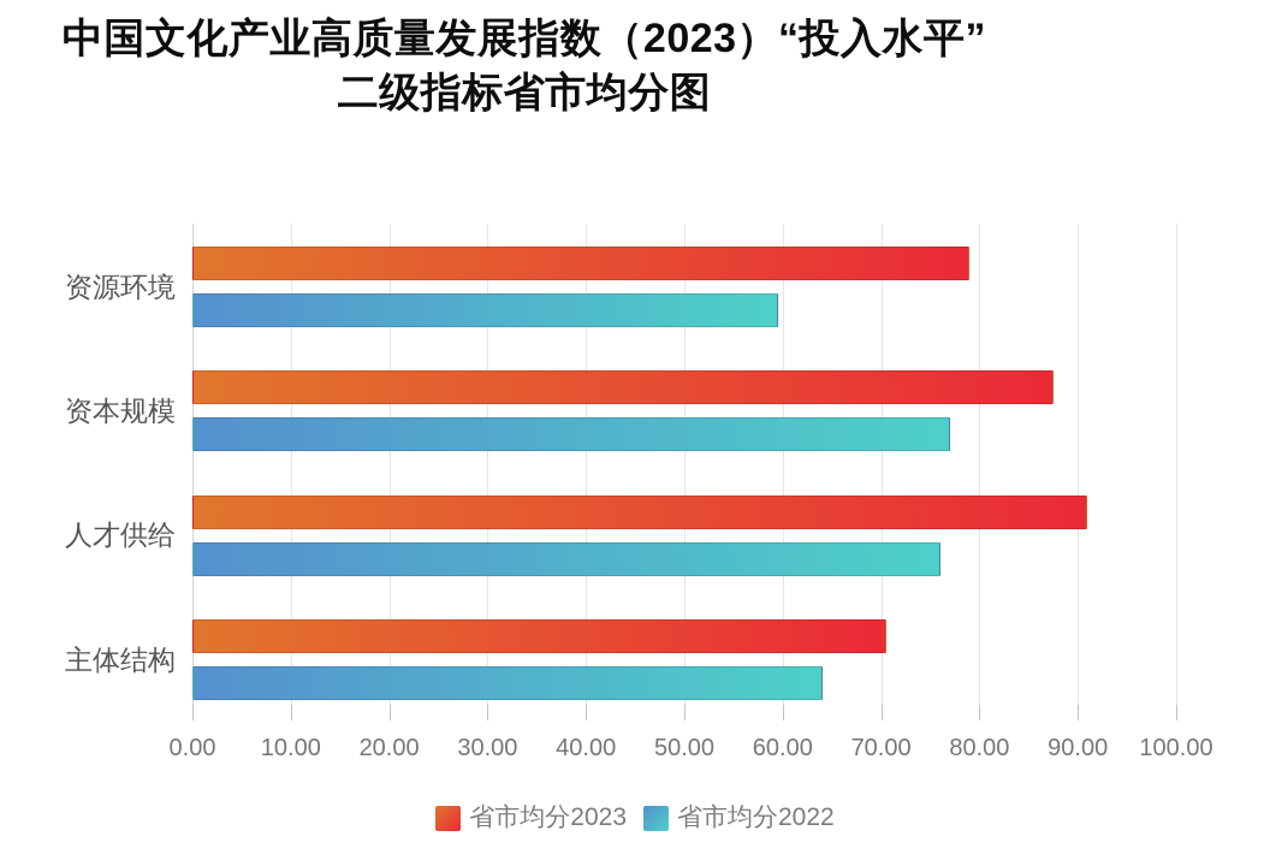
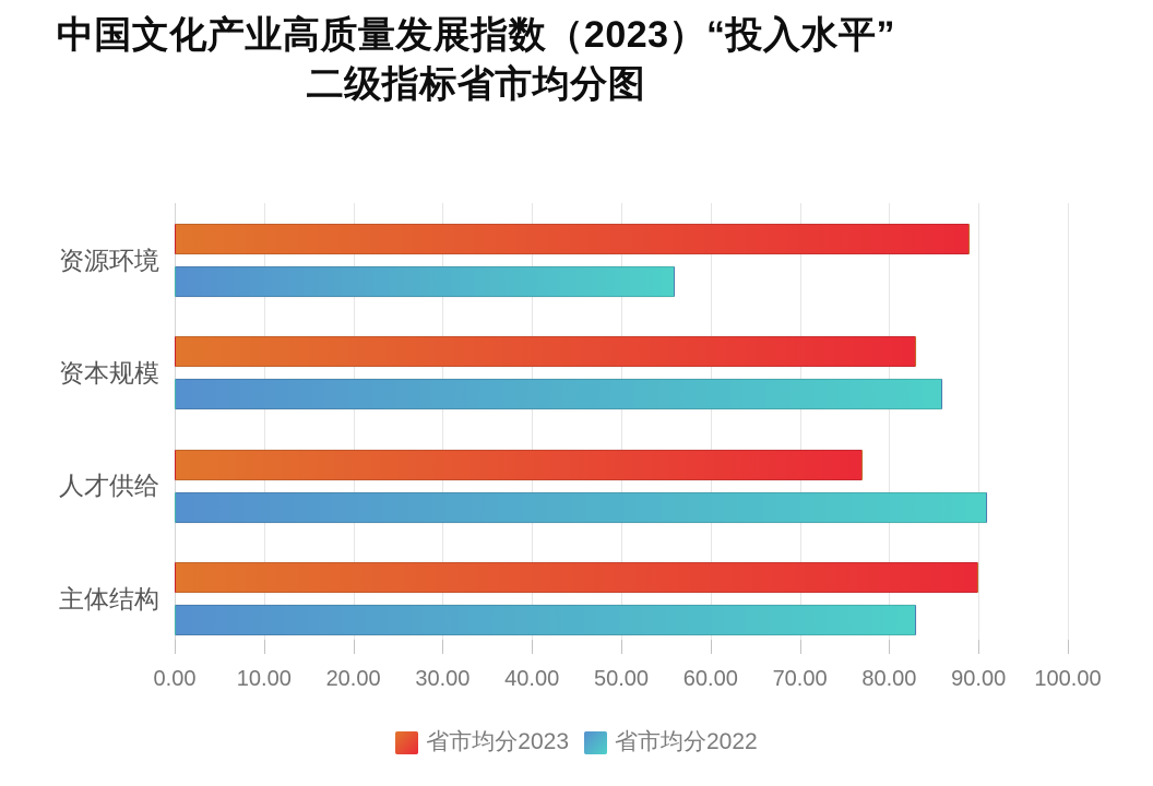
省市均分2023/资源环境: 79 -> 89
省市均分2022/资源环境: 60 -> 56
省市均分2023/资本规模: 88 -> 83
省市均分2022/资本规模: 77 -> 86
省市均分2023/人才供给: 91 -> 77
省市均分2022/人才供给: 76 -> 91
省市均分2023/主体结构: 70 -> 90
省市均分2022/主体结构: 64 -> 83
